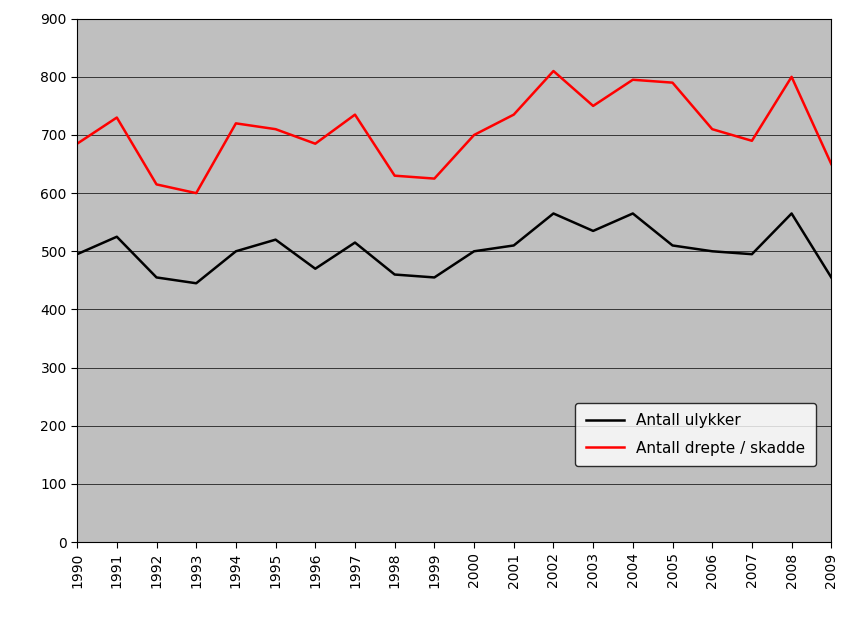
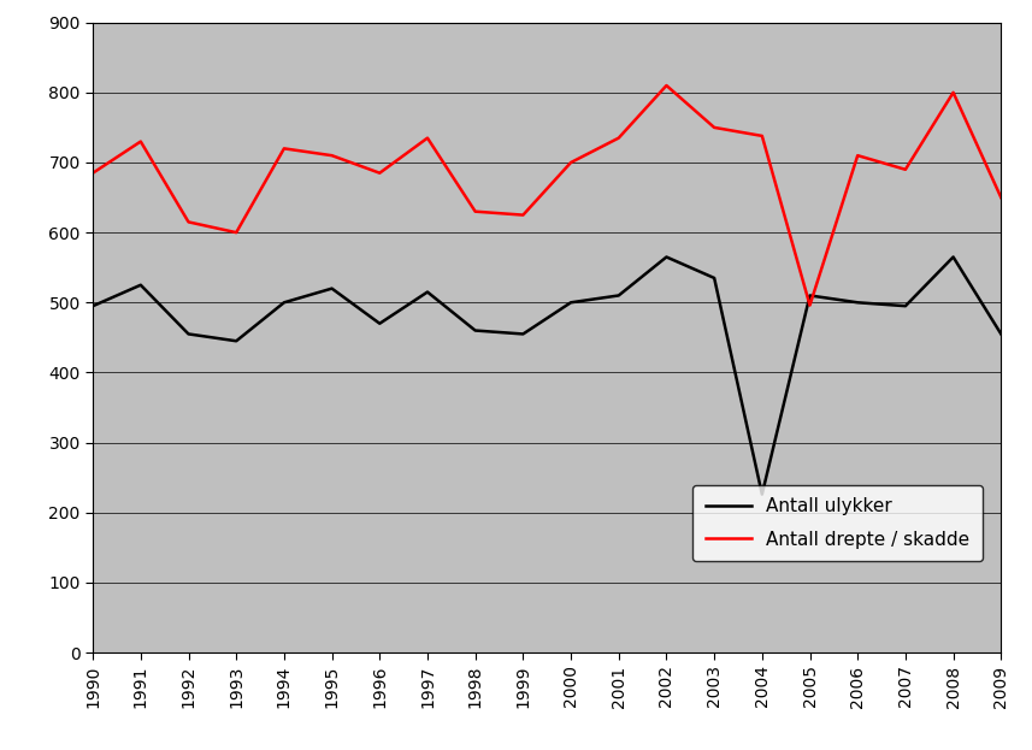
Antall ulykker/2004: 565 -> 226
Antall drepte / skadde/2004: 795 -> 738
Antall drepte / skadde/2005: 790 -> 496
